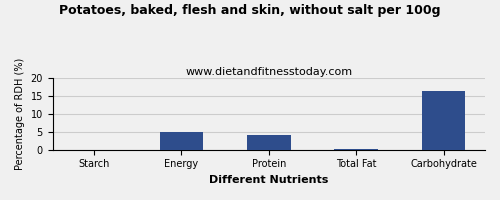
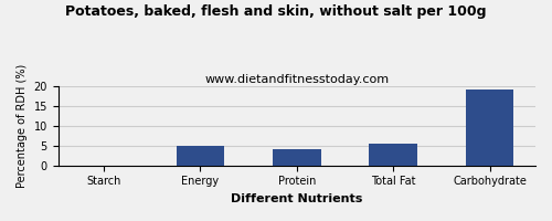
Total Fat: 0.1 -> 5.5
Carbohydrate: 16.2 -> 19.0
